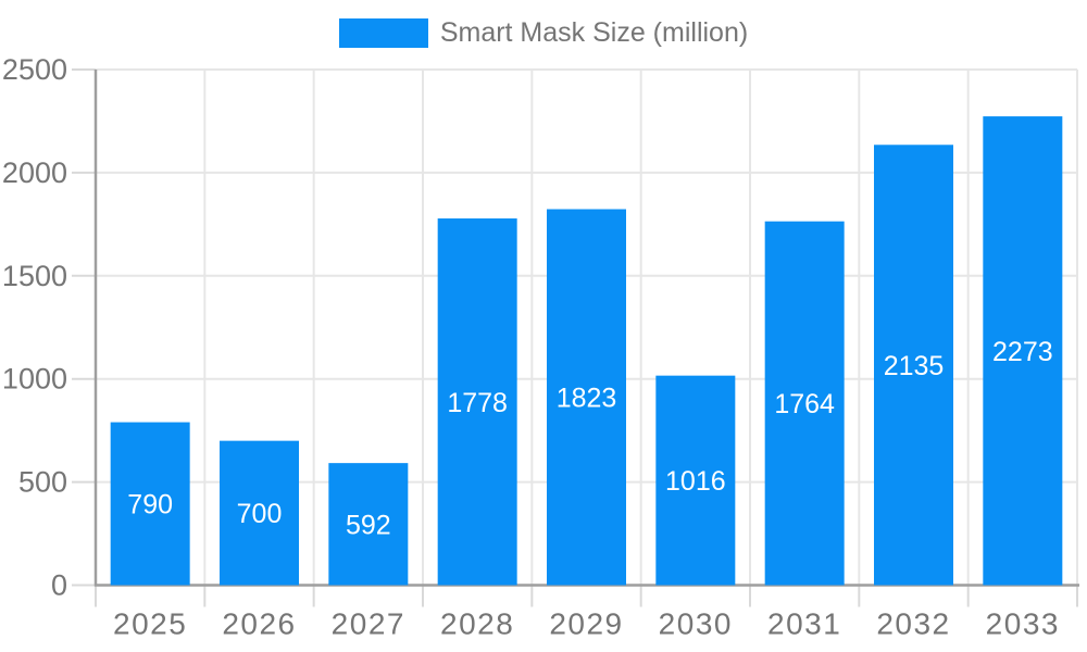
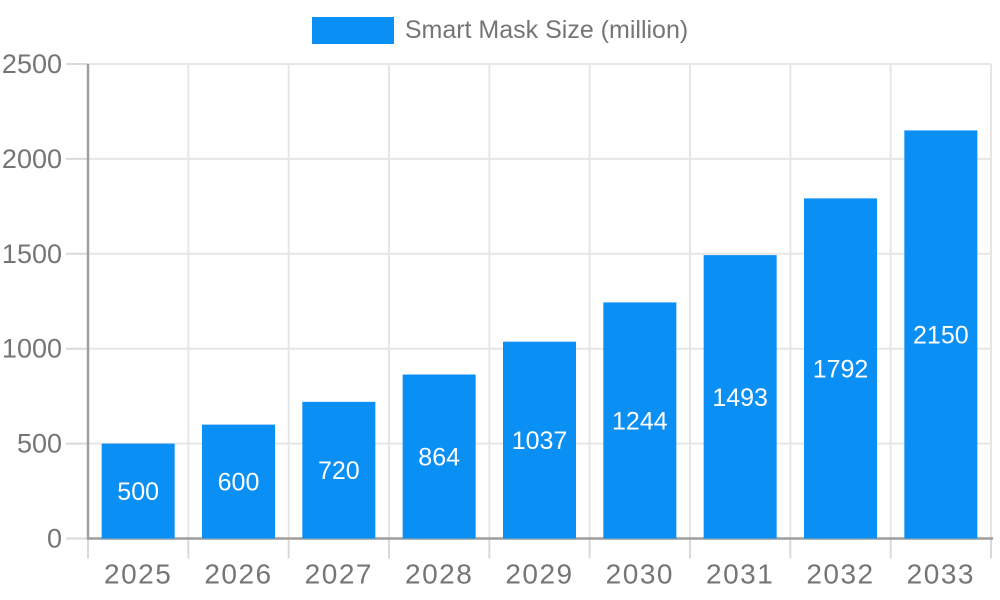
2025: 790 -> 500
2026: 700 -> 600
2027: 592 -> 720
2028: 1778 -> 864
2029: 1823 -> 1037
2030: 1016 -> 1244
2031: 1764 -> 1493
2032: 2135 -> 1792
2033: 2273 -> 2150
